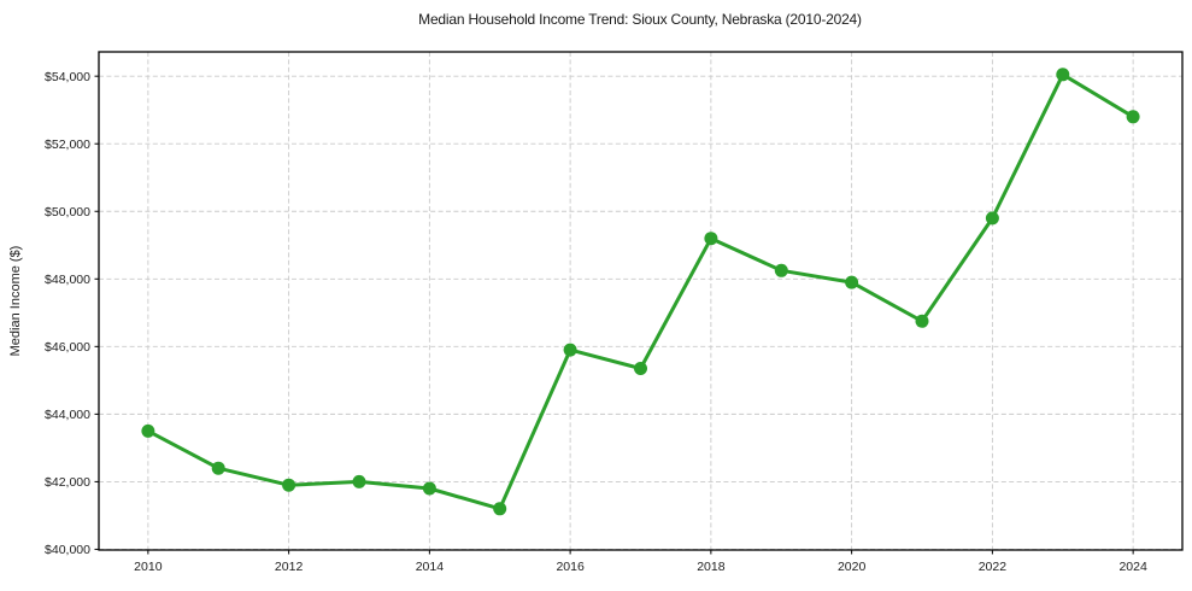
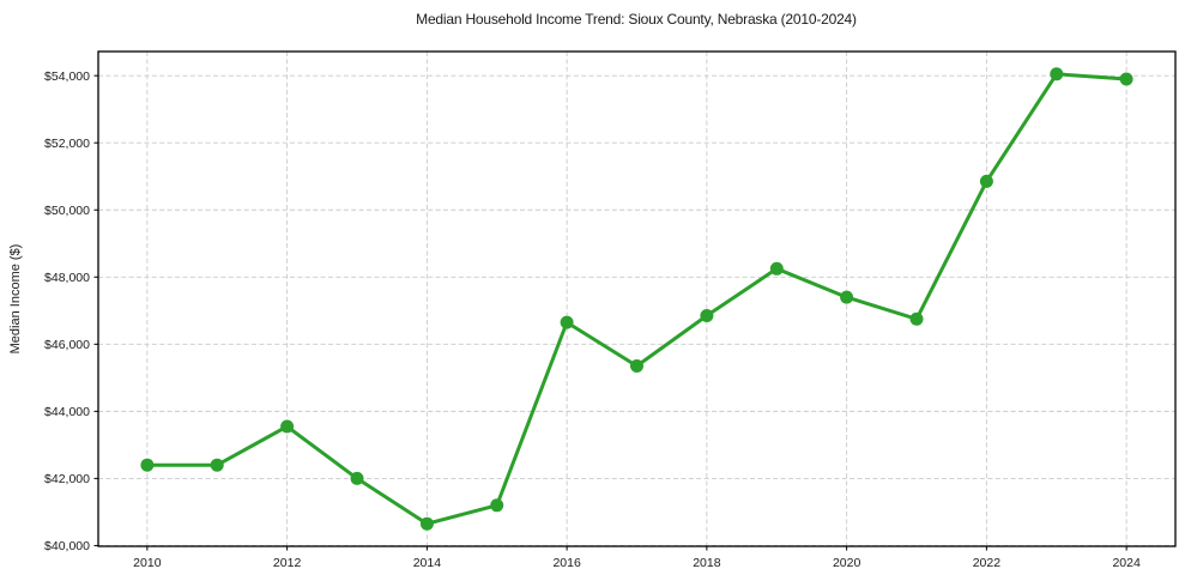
2010: $43500 -> $42400
2012: $41900 -> $43600
2014: $41800 -> $40600
2016: $45900 -> $46600
2018: $49200 -> $46800
2020: $47900 -> $47400
2022: $49800 -> $50800
2024: $52800 -> $53900
